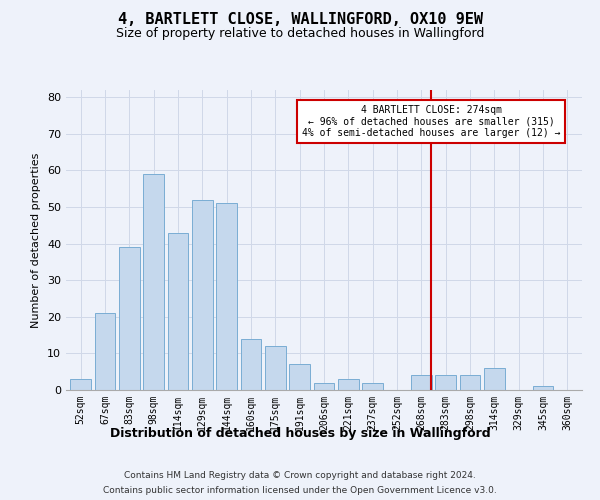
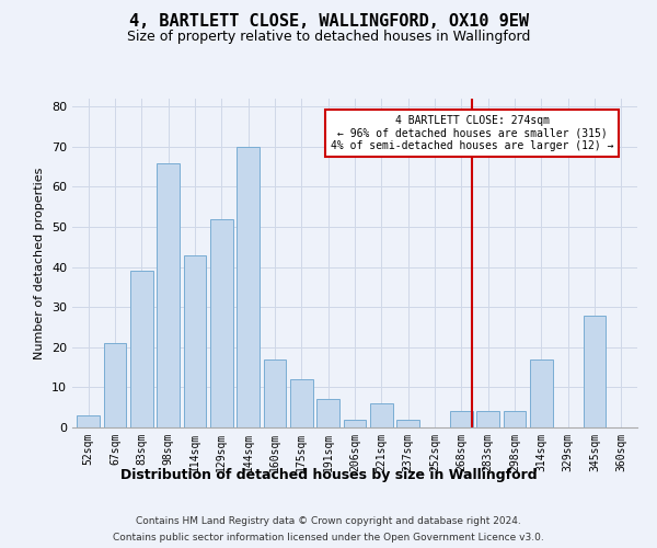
98sqm: 59 -> 66
144sqm: 51 -> 70
160sqm: 14 -> 17
221sqm: 3 -> 6
314sqm: 6 -> 17
345sqm: 1 -> 28
